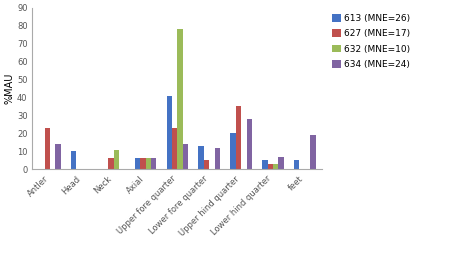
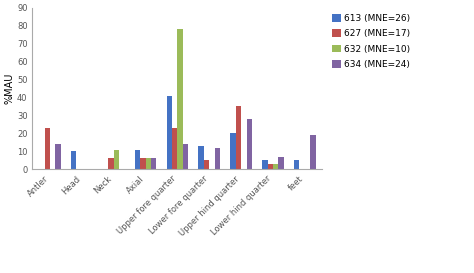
613 (MNE=26)/Axial: 6 -> 11
